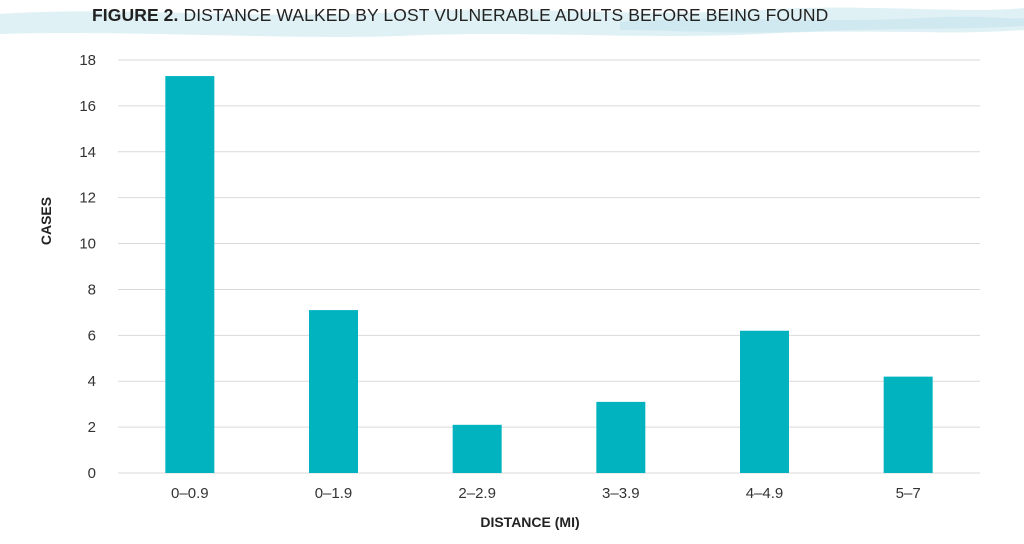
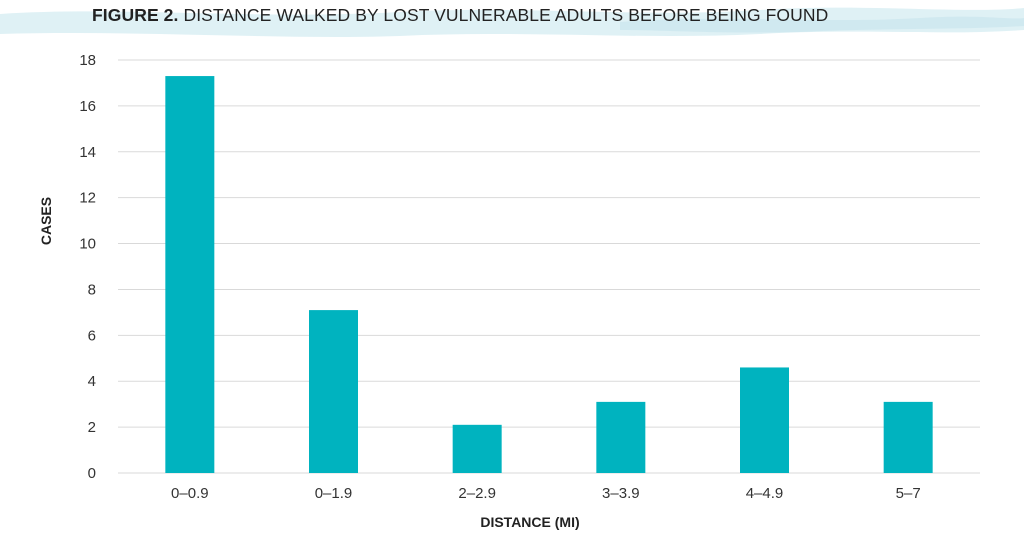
4–4.9: 6.2 -> 4.6
5–7: 4.2 -> 3.1
